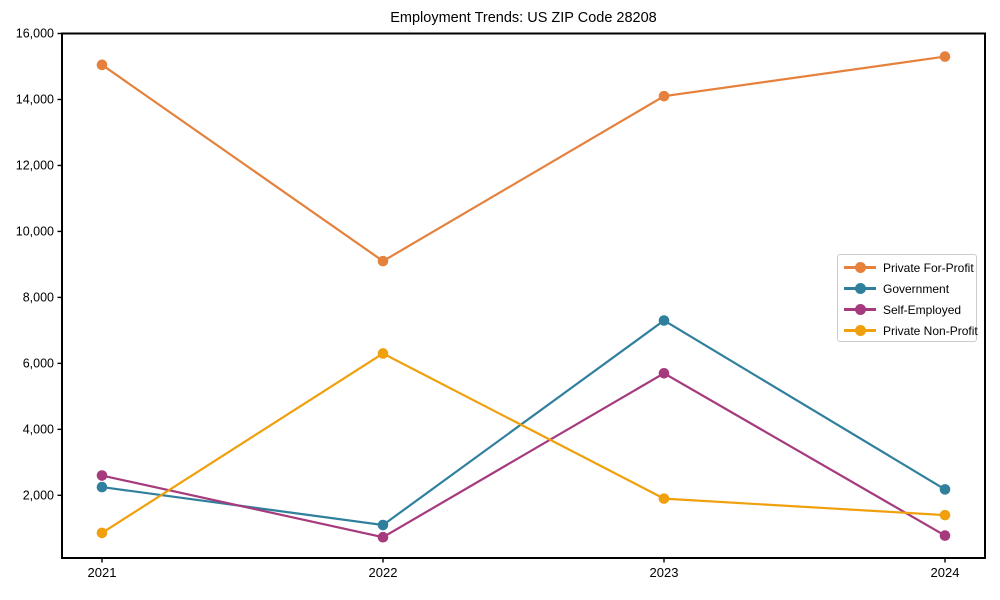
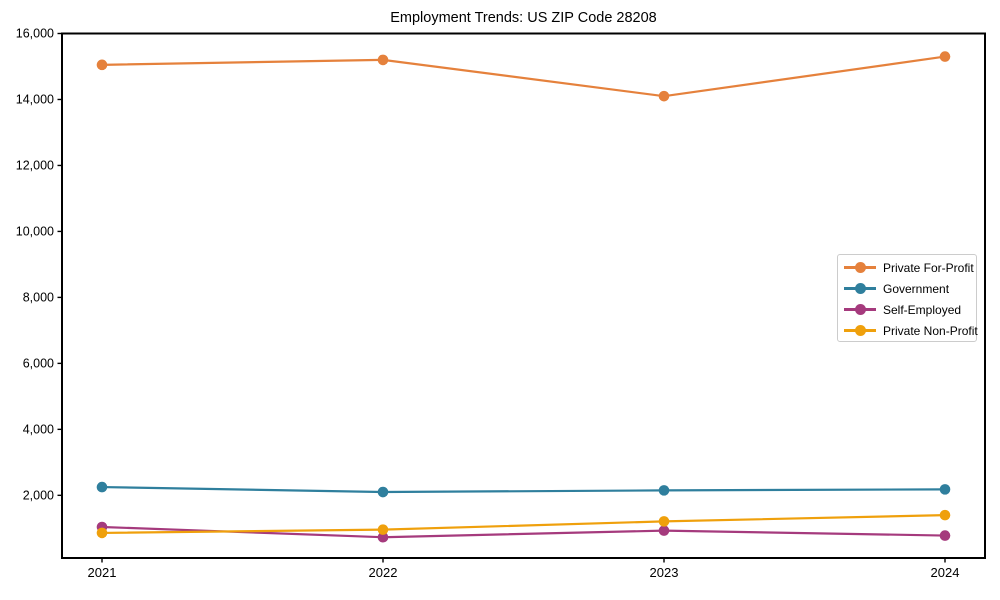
Self-Employed/2021: 2600 -> 1000
Private For-Profit/2022: 9100 -> 15200
Government/2022: 1100 -> 2100
Private Non-Profit/2022: 6300 -> 1000
Government/2023: 7300 -> 2200
Self-Employed/2023: 5700 -> 900
Private Non-Profit/2023: 1900 -> 1200
